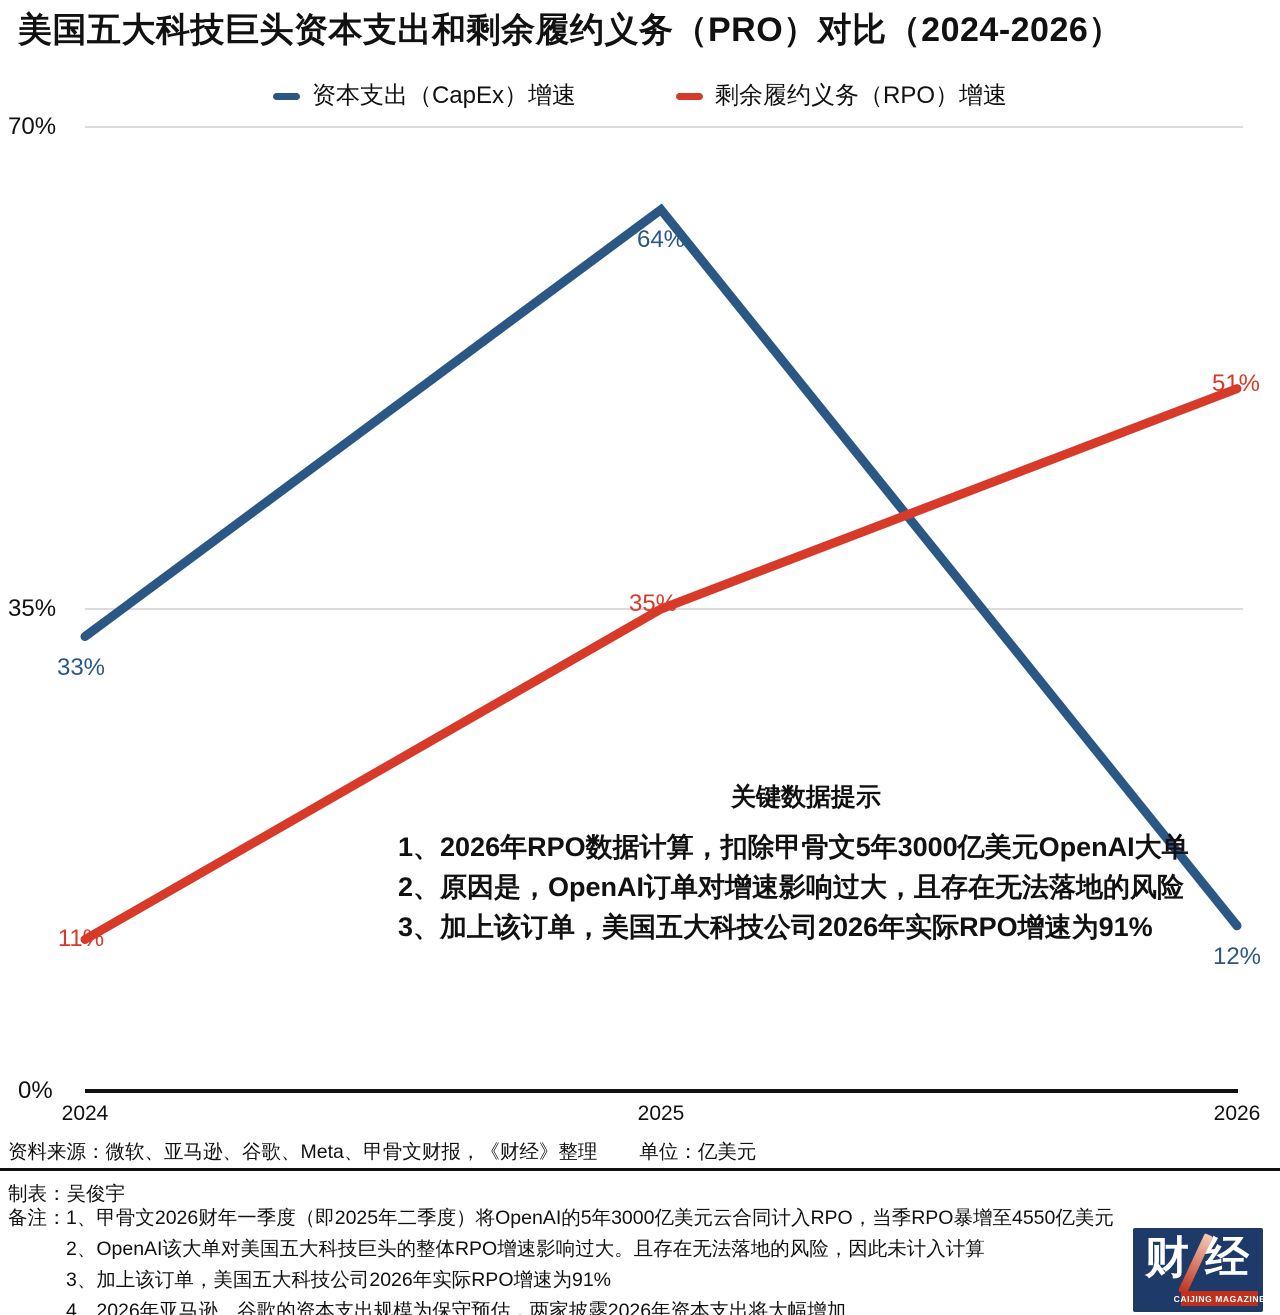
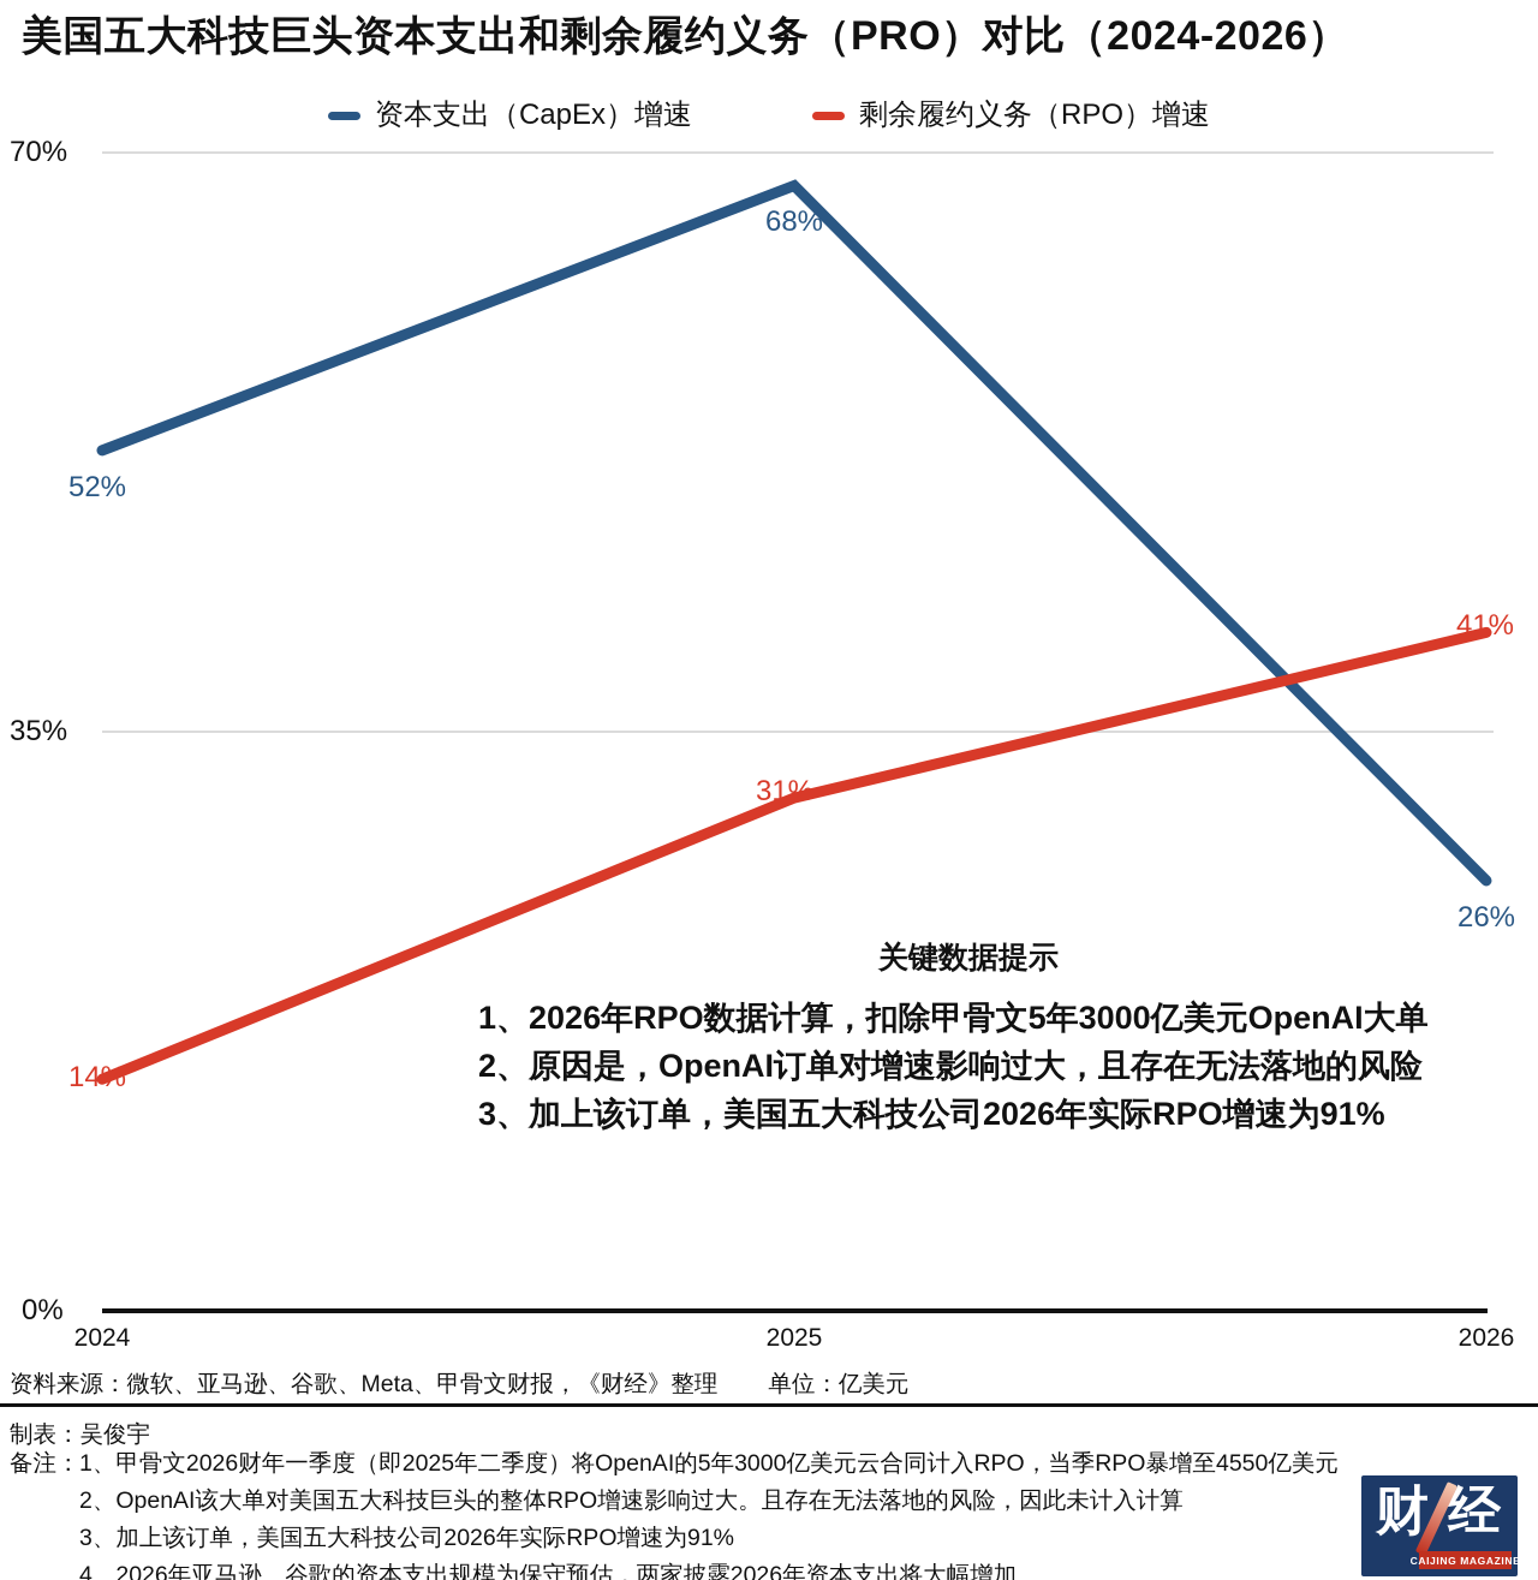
资本支出（CapEx）增速/2024: 33% -> 52%
剩余履约义务（RPO）增速/2024: 11% -> 14%
资本支出（CapEx）增速/2025: 64% -> 68%
剩余履约义务（RPO）增速/2025: 35% -> 31%
资本支出（CapEx）增速/2026: 12% -> 26%
剩余履约义务（RPO）增速/2026: 51% -> 41%
